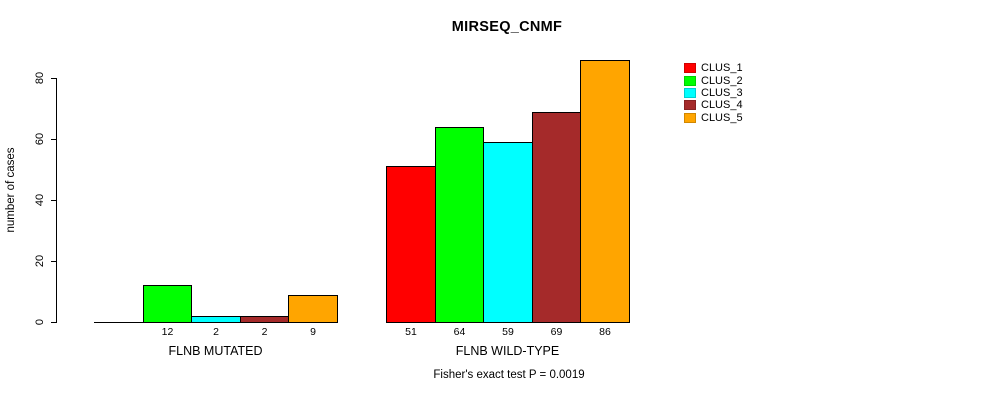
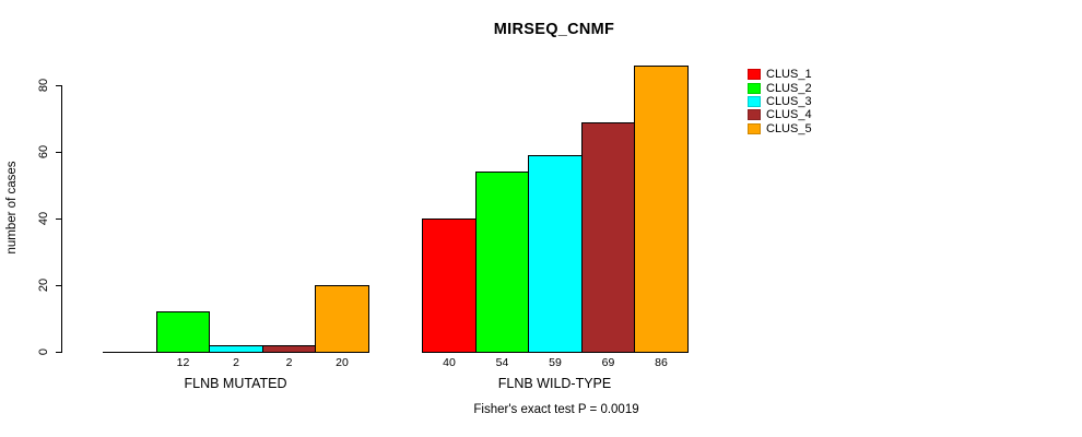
CLUS_5/FLNB MUTATED: 9 -> 20
CLUS_1/FLNB WILD-TYPE: 51 -> 40
CLUS_2/FLNB WILD-TYPE: 64 -> 54
